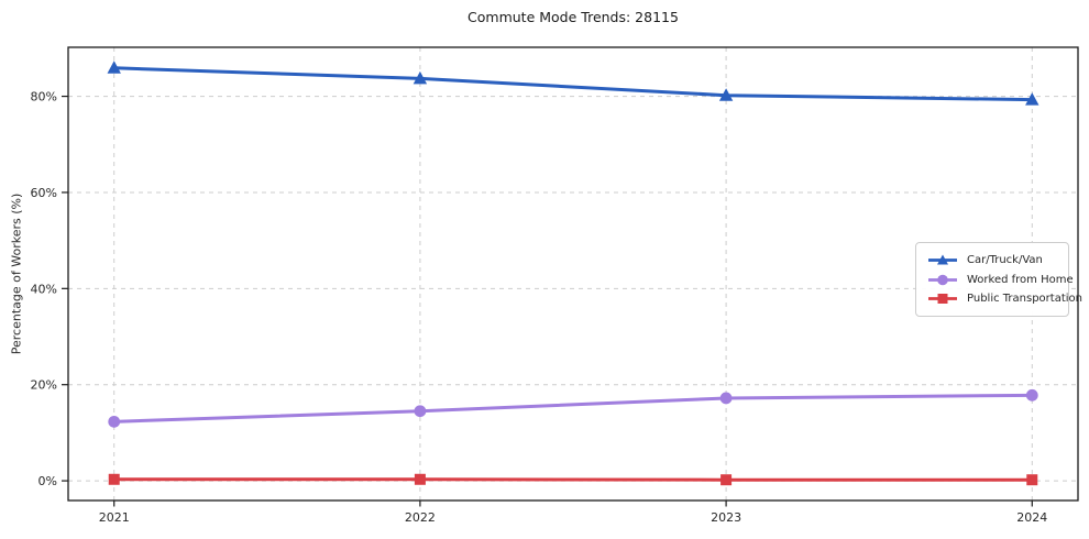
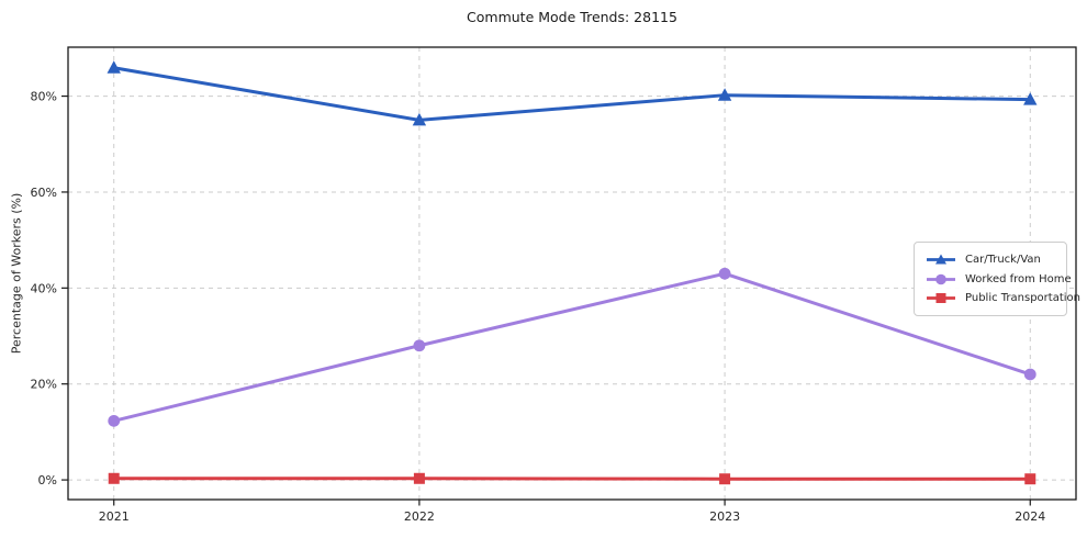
Car/Truck/Van/2022: 84% -> 75%
Worked from Home/2022: 14% -> 28%
Worked from Home/2023: 17% -> 43%
Worked from Home/2024: 18% -> 22%
